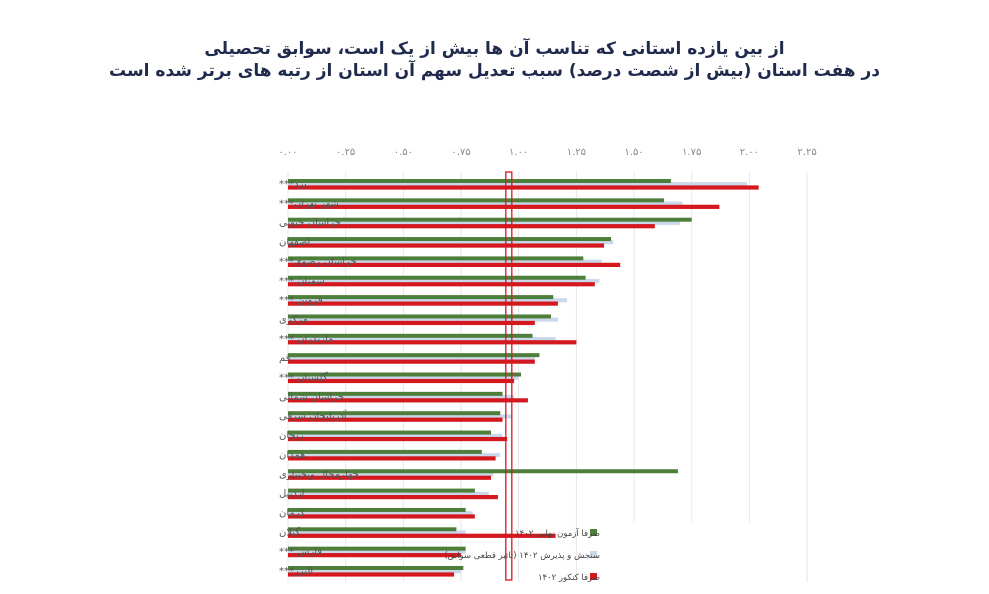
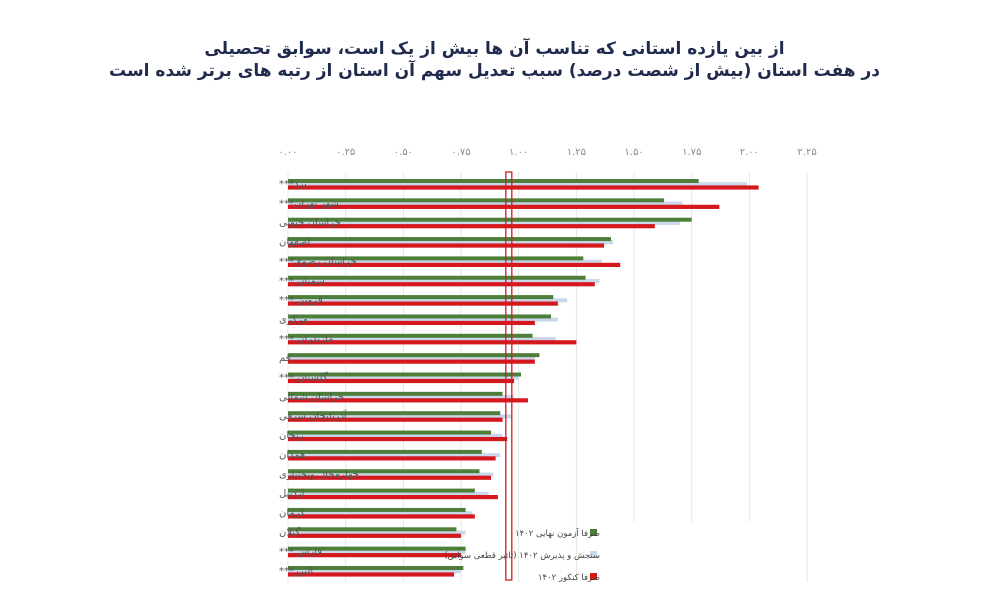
صرفا آزمون نهایی ۱۴۰۲/یزد***: 1.66 -> 1.78
صرفا آزمون نهایی ۱۴۰۲/چهارمحال وبختیاری: 1.69 -> 0.83
صرفا کنکور ۱۴۰۲/گیلان: 1.16 -> 0.75
